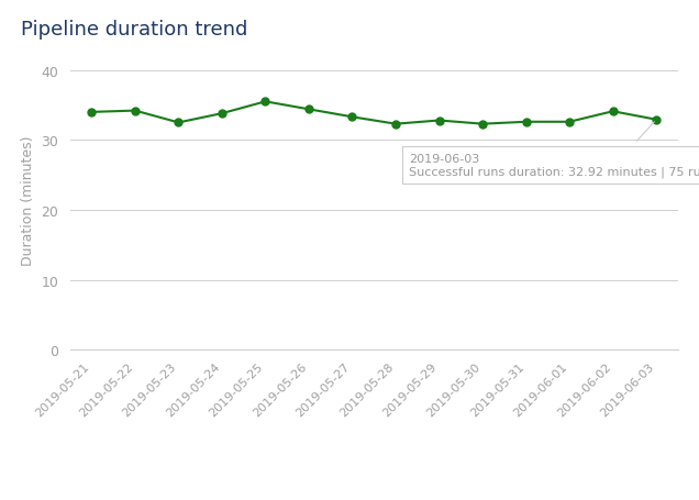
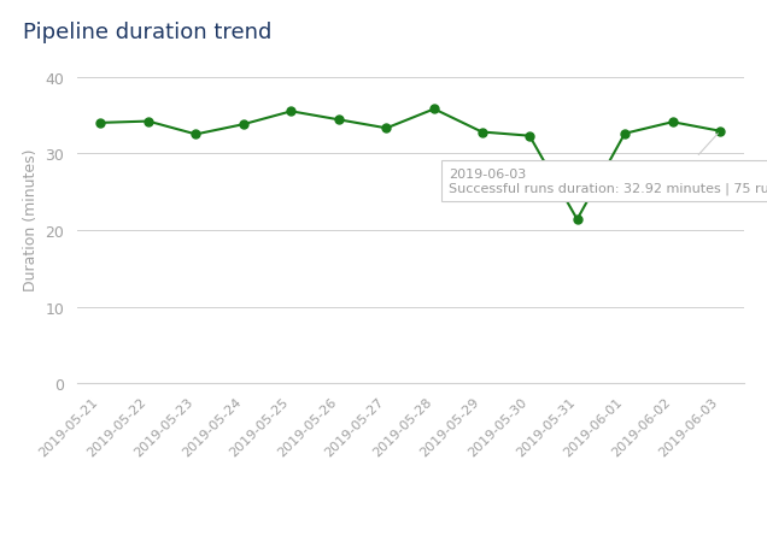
2019-05-28: 32.3 -> 35.8
2019-05-31: 32.6 -> 21.4
